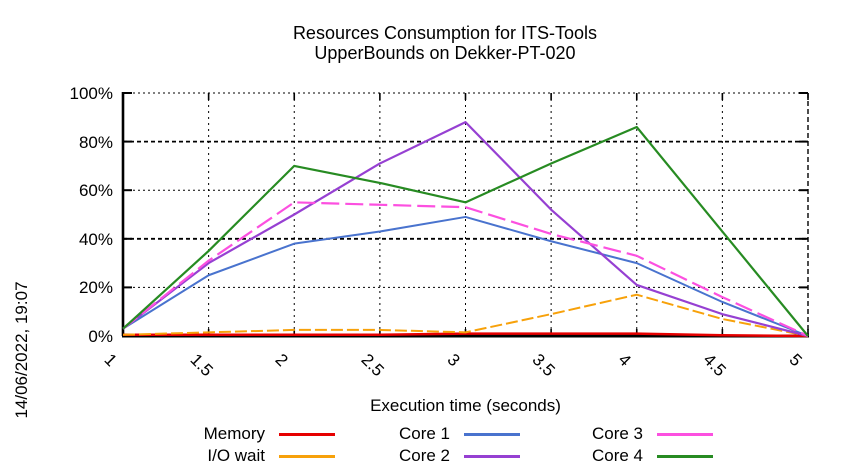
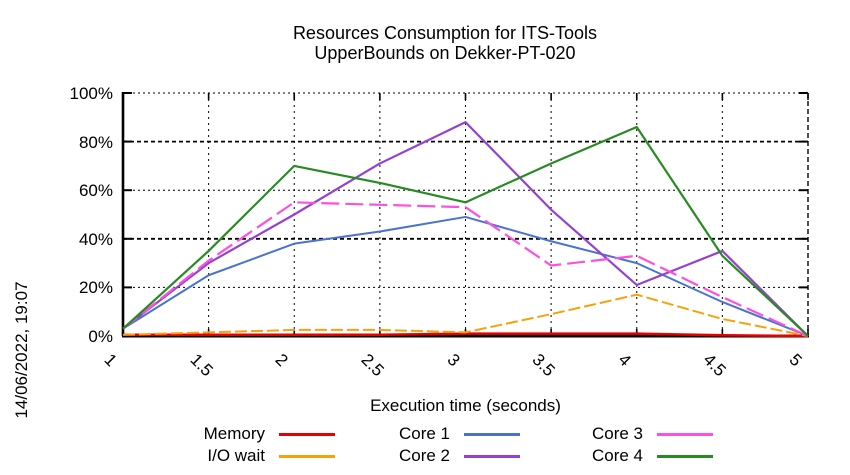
Core 3/3.5: 42% -> 29%
Core 2/4.5: 9% -> 35%
Core 4/4.5: 43% -> 33%
